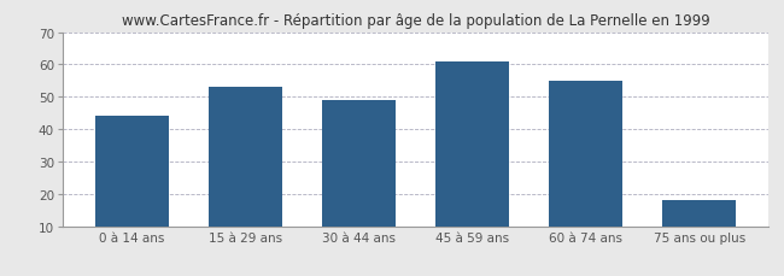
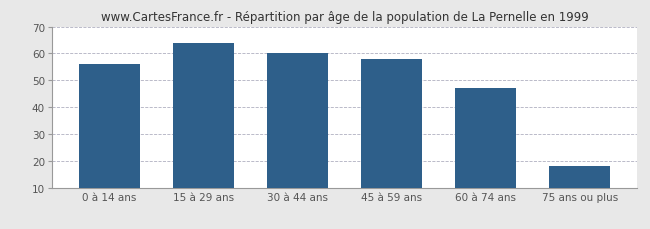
0 à 14 ans: 44 -> 56
15 à 29 ans: 53 -> 64
30 à 44 ans: 49 -> 60
45 à 59 ans: 61 -> 58
60 à 74 ans: 55 -> 47
